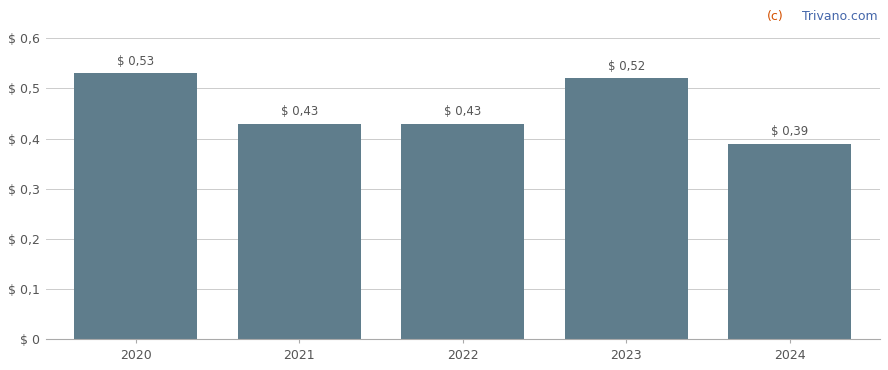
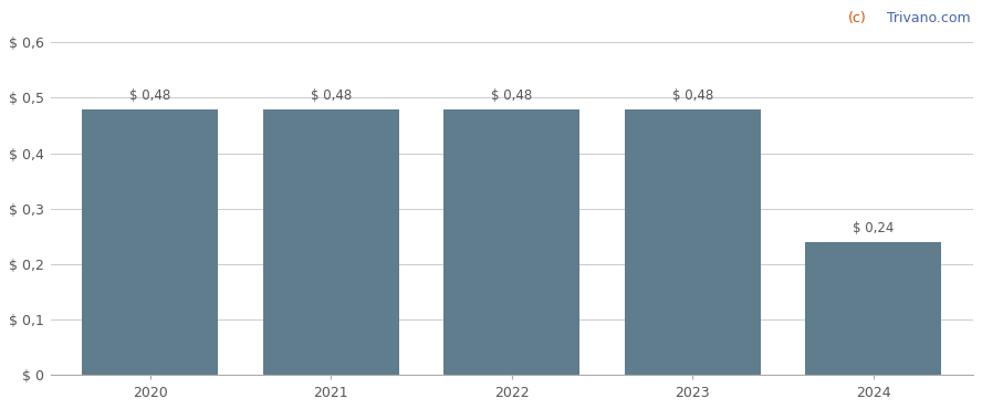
2020: 0,53 -> 0,48
2021: 0,43 -> 0,48
2022: 0,43 -> 0,48
2023: 0,52 -> 0,48
2024: 0,39 -> 0,24
